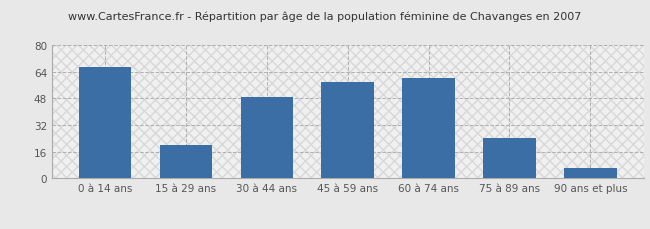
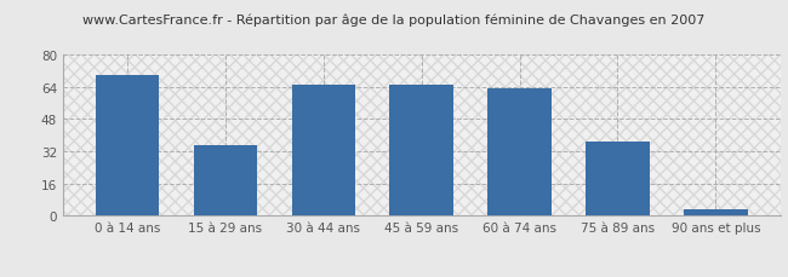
0 à 14 ans: 67 -> 70
15 à 29 ans: 20 -> 35
30 à 44 ans: 49 -> 65
45 à 59 ans: 58 -> 65
60 à 74 ans: 60 -> 63
75 à 89 ans: 24 -> 37
90 ans et plus: 6 -> 3
